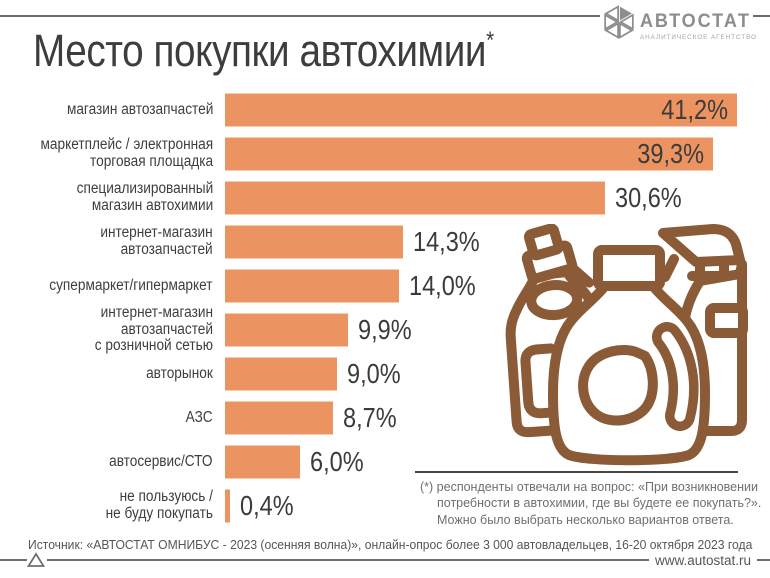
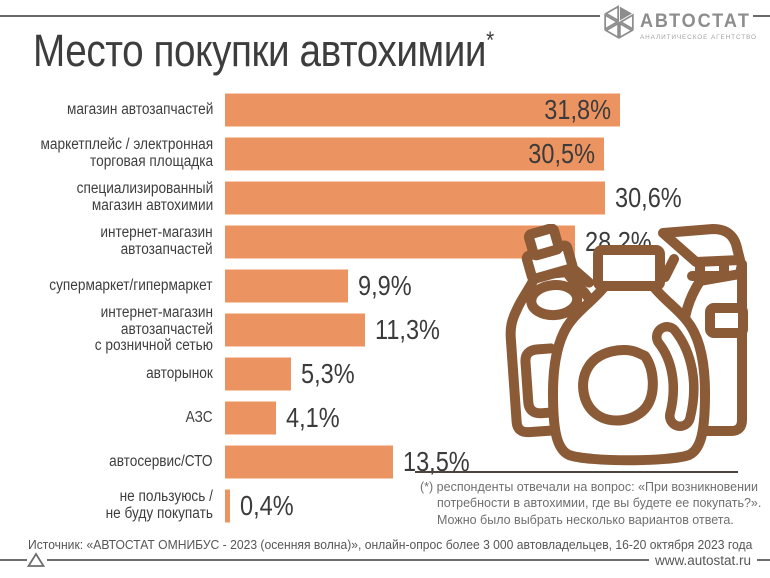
магазин автозапчастей: 41,2% -> 31,8%
маркетплейс / электронная торговая площадка: 39,3% -> 30,5%
интернет-магазин автозапчастей: 14,3% -> 28,2%
супермаркет/гипермаркет: 14,0% -> 9,9%
интернет-магазин автозапчастей с розничной сетью: 9,9% -> 11,3%
авторынок: 9,0% -> 5,3%
АЗС: 8,7% -> 4,1%
автосервис/СТО: 6,0% -> 13,5%
